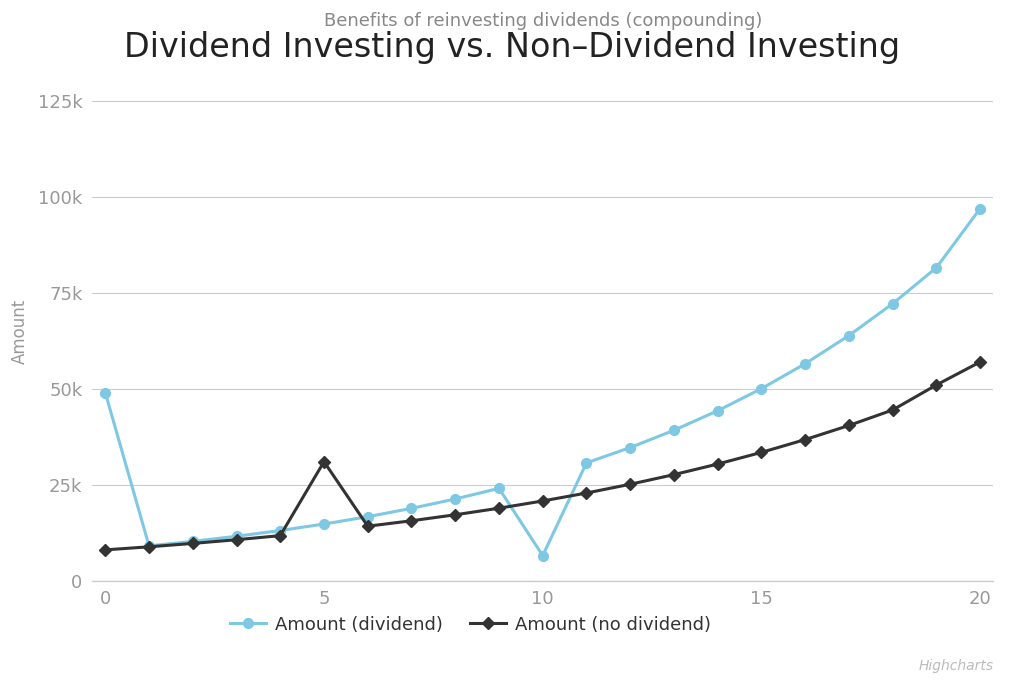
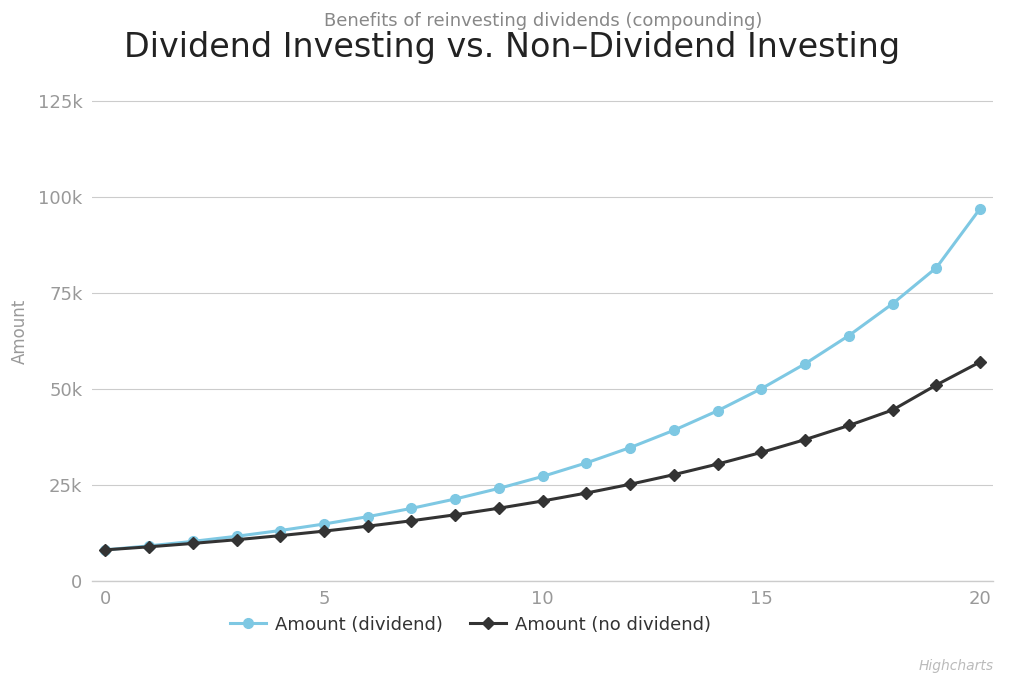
Amount (dividend)/0: 49.0k -> 8.0k
Amount (no dividend)/5: 31.0k -> 12.9k
Amount (dividend)/10: 6.5k -> 27.2k
